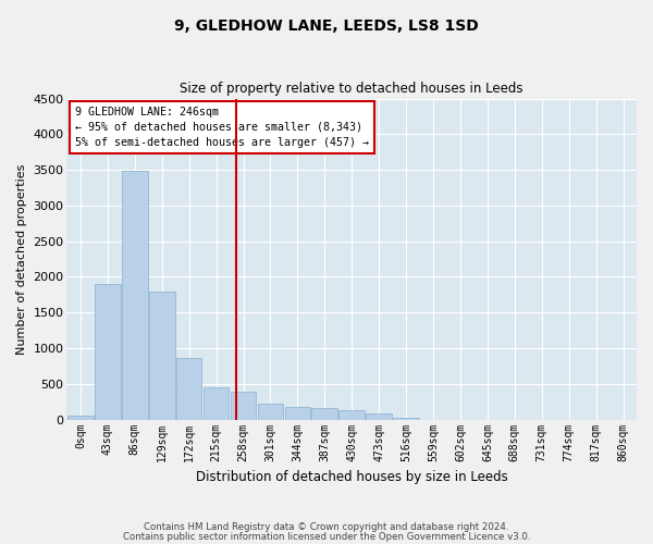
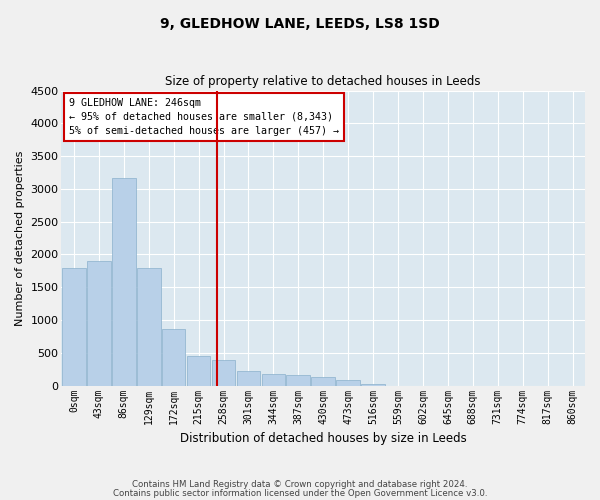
0sqm: 50 -> 1800
86sqm: 3480 -> 3160
